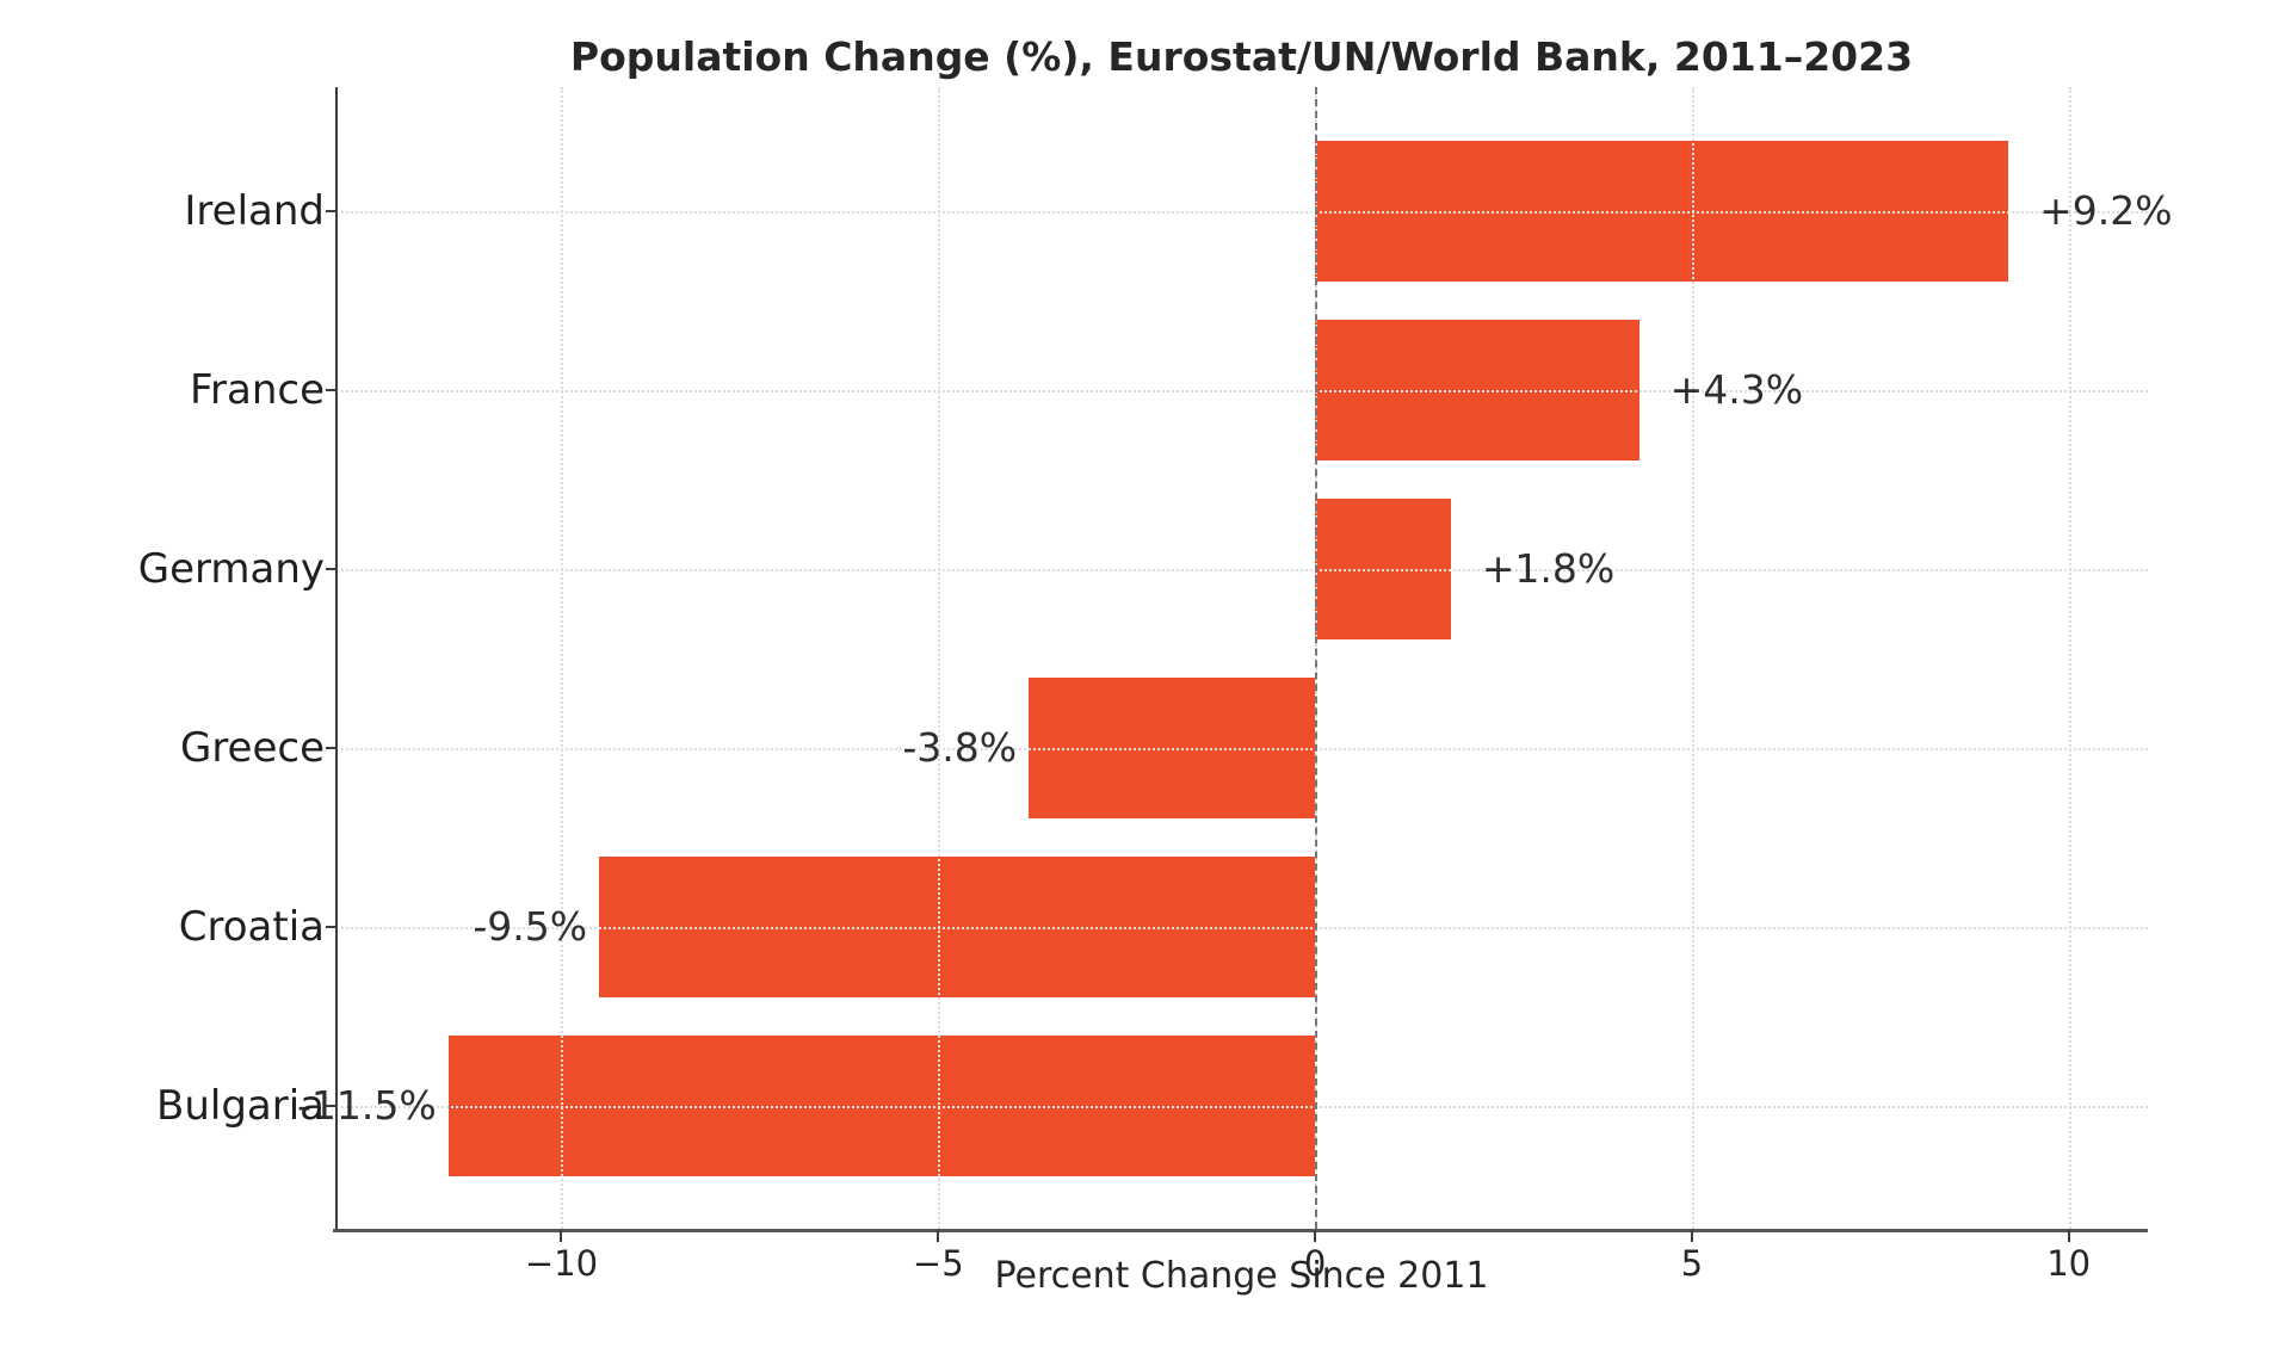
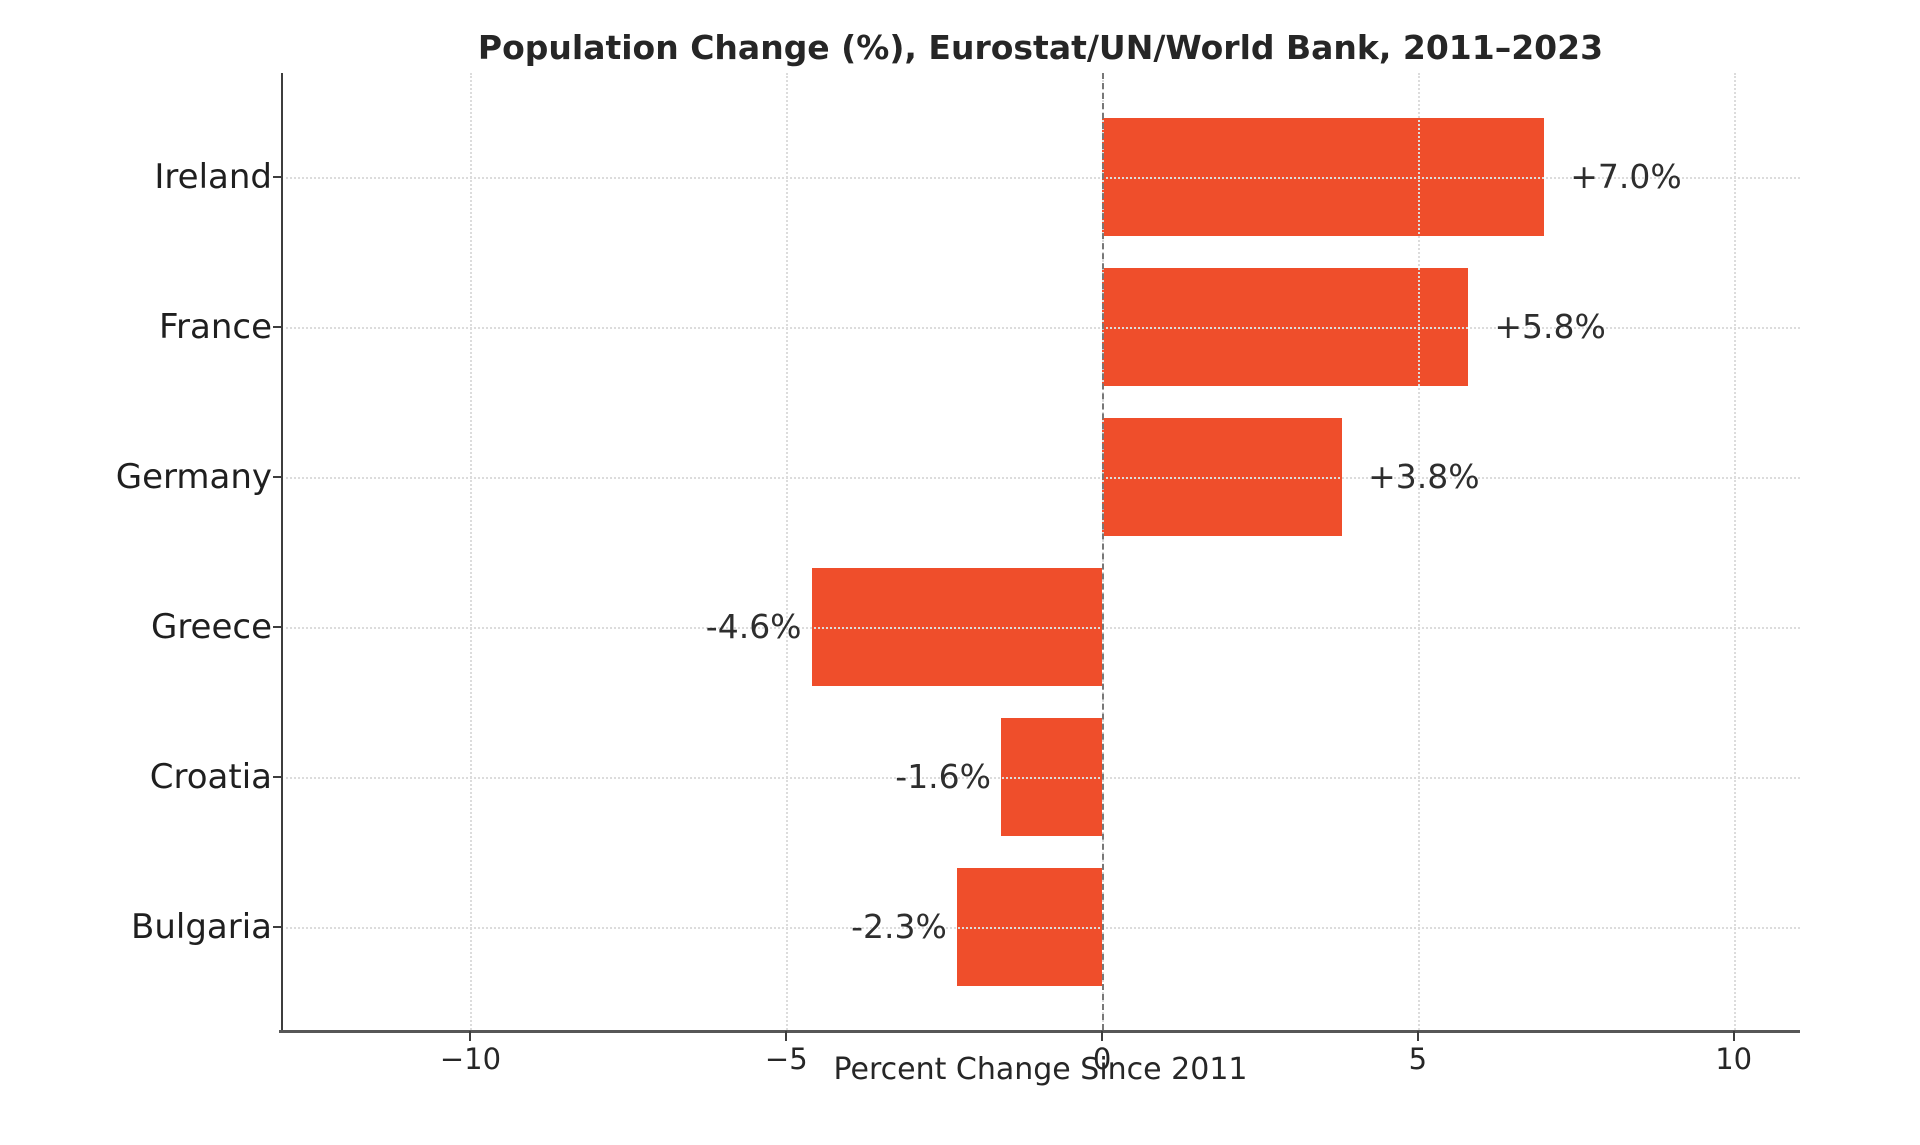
Ireland: +9.2% -> +7.0%
France: +4.3% -> +5.8%
Germany: +1.8% -> +3.8%
Greece: -3.8% -> -4.6%
Croatia: -9.5% -> -1.6%
Bulgaria: -11.5% -> -2.3%
